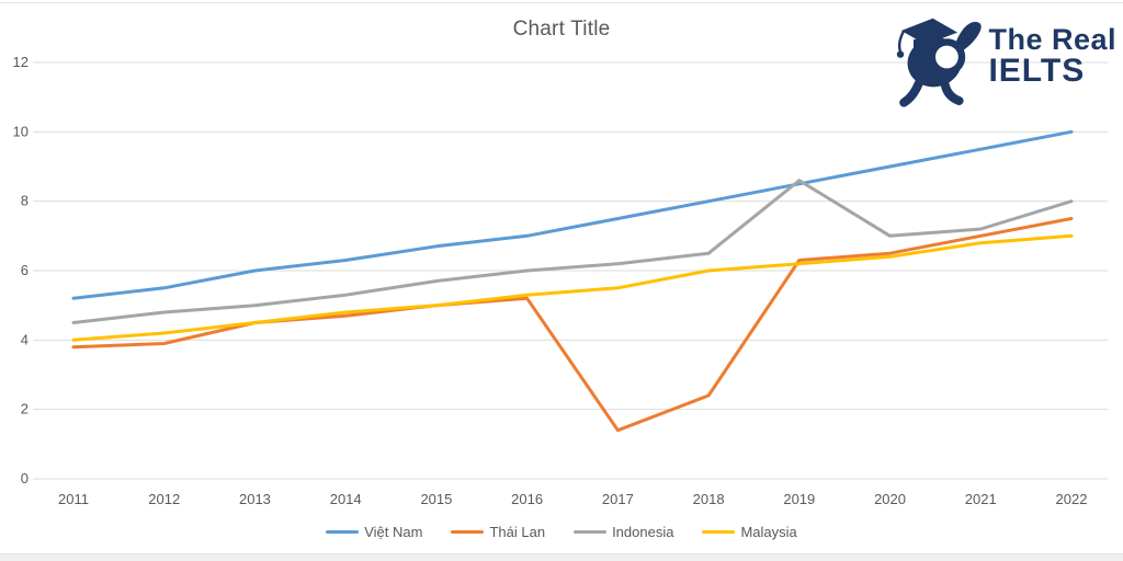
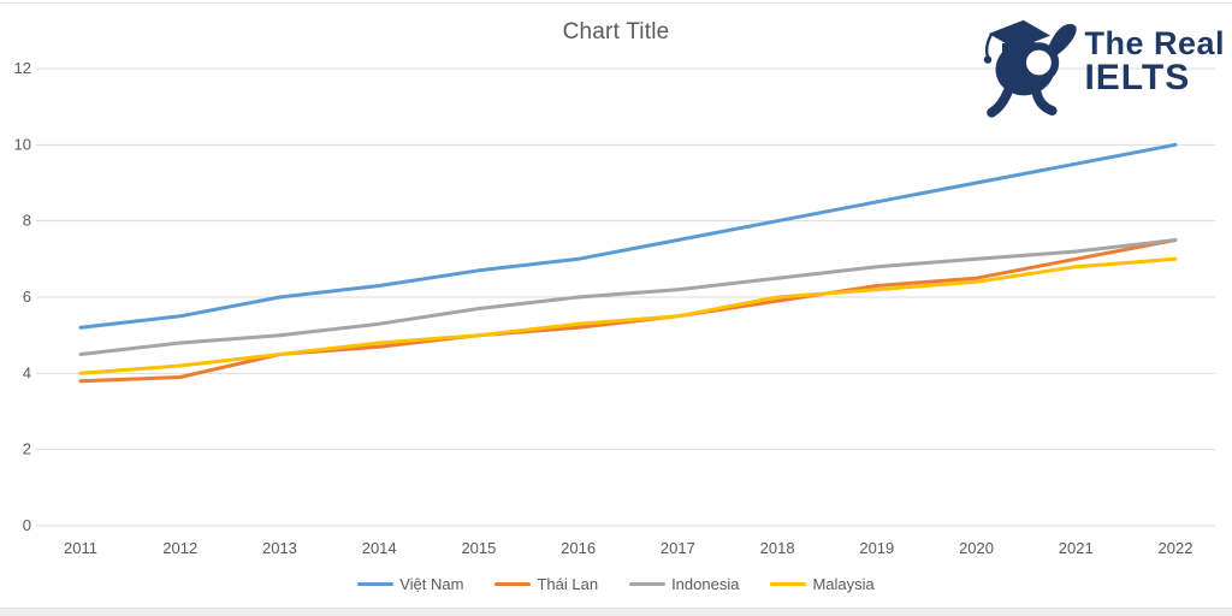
Thái Lan/2017: 1.4 -> 5.5
Thái Lan/2018: 2.4 -> 5.9
Indonesia/2019: 8.6 -> 6.8
Indonesia/2022: 8.0 -> 7.5
